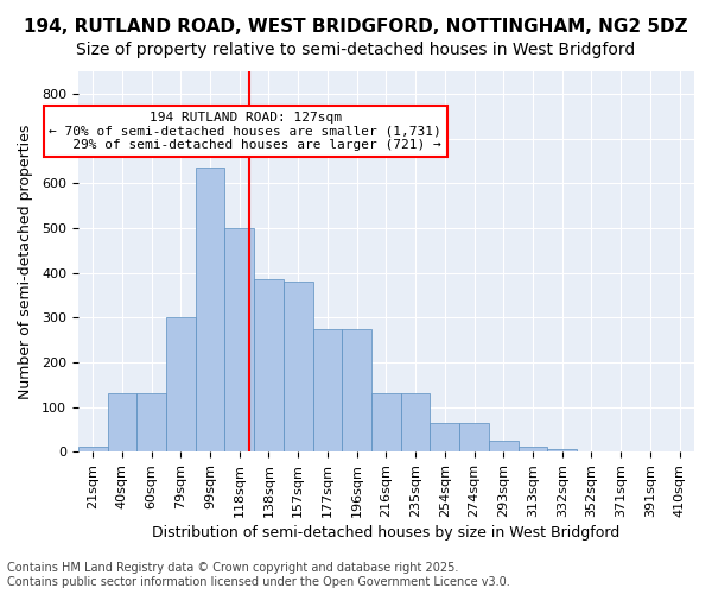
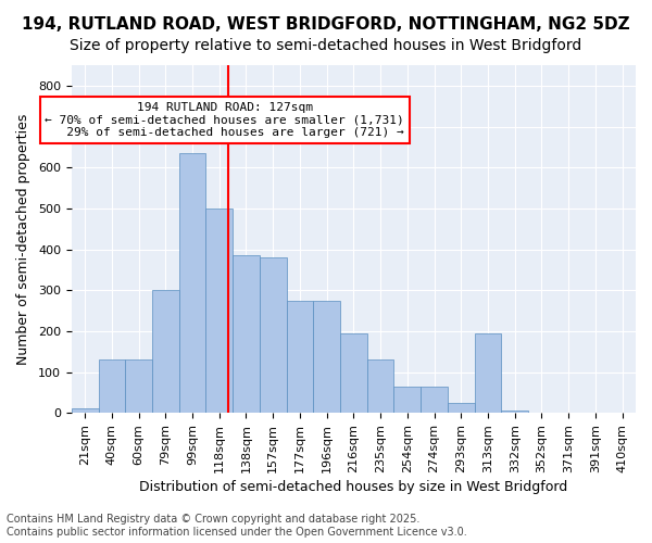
216sqm: 130 -> 195
313sqm: 10 -> 195
